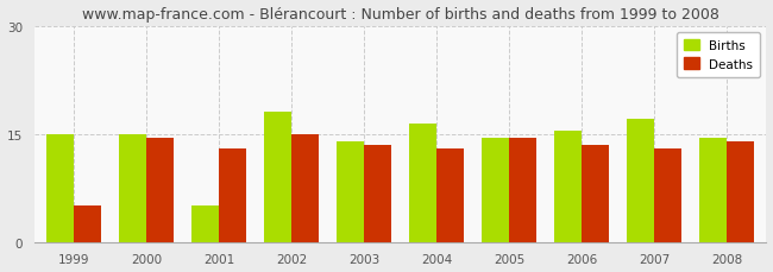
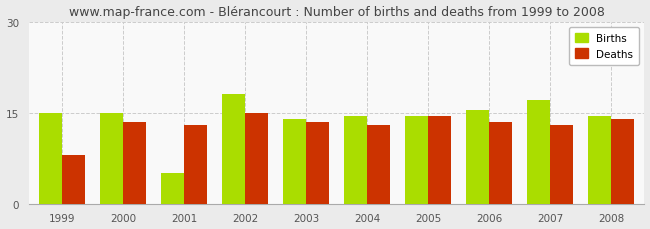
Deaths/1999: 5.0 -> 8.0
Deaths/2000: 14.5 -> 13.4
Births/2004: 16.5 -> 14.4
